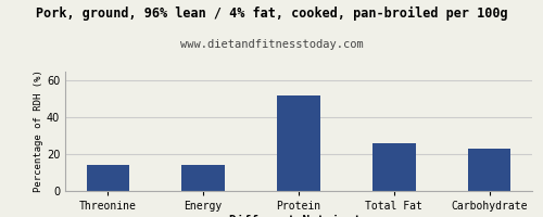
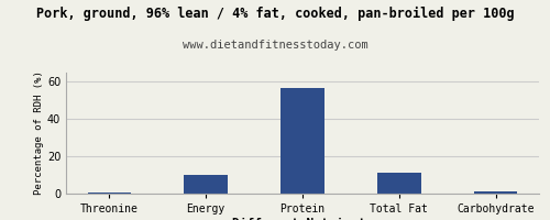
Threonine: 14 -> 0
Energy: 14 -> 10
Protein: 52 -> 57
Total Fat: 26 -> 11
Carbohydrate: 23 -> 1
